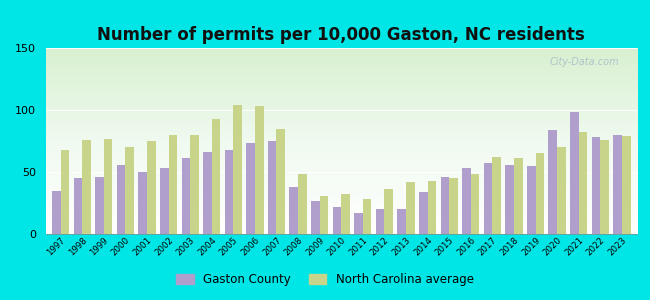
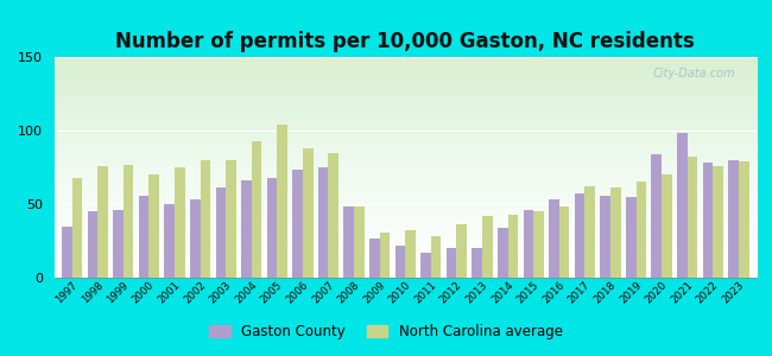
North Carolina average/2006: 103 -> 88
Gaston County/2008: 38 -> 48
